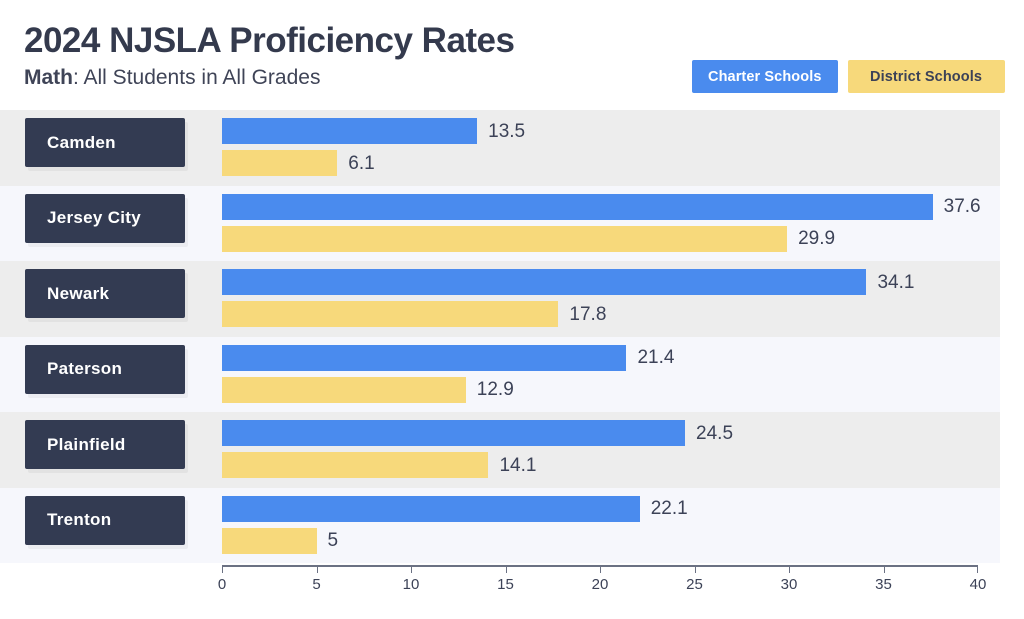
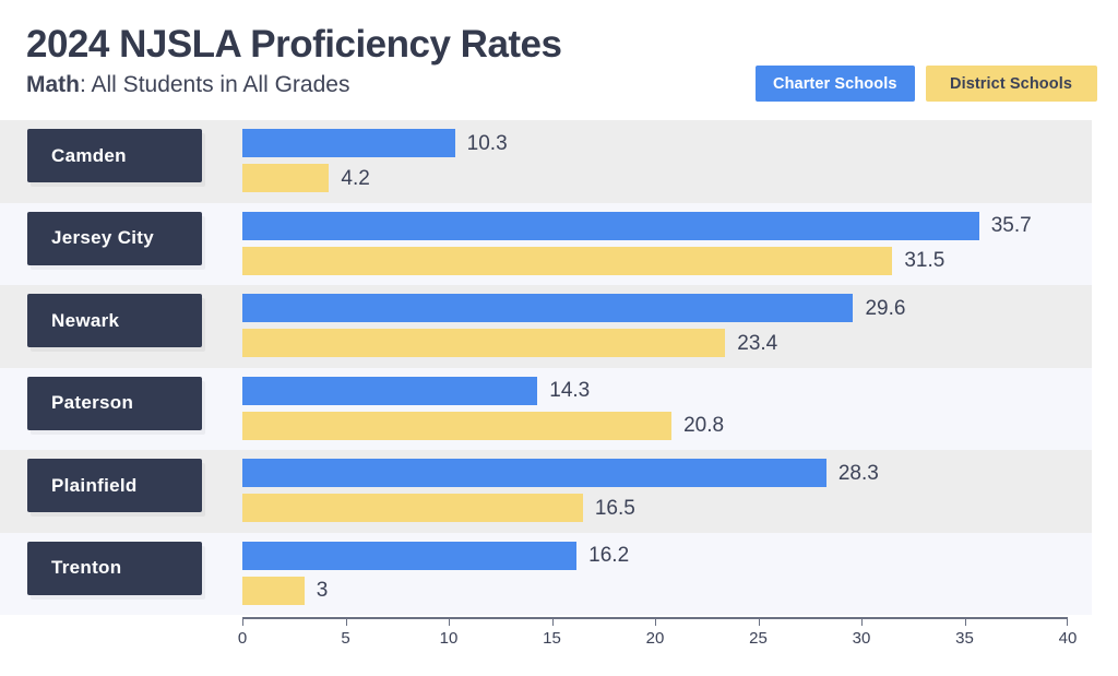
Charter Schools/Camden: 13.5 -> 10.3
District Schools/Camden: 6.1 -> 4.2
Charter Schools/Jersey City: 37.6 -> 35.7
District Schools/Jersey City: 29.9 -> 31.5
Charter Schools/Newark: 34.1 -> 29.6
District Schools/Newark: 17.8 -> 23.4
Charter Schools/Paterson: 21.4 -> 14.3
District Schools/Paterson: 12.9 -> 20.8
Charter Schools/Plainfield: 24.5 -> 28.3
District Schools/Plainfield: 14.1 -> 16.5
Charter Schools/Trenton: 22.1 -> 16.2
District Schools/Trenton: 5 -> 3
